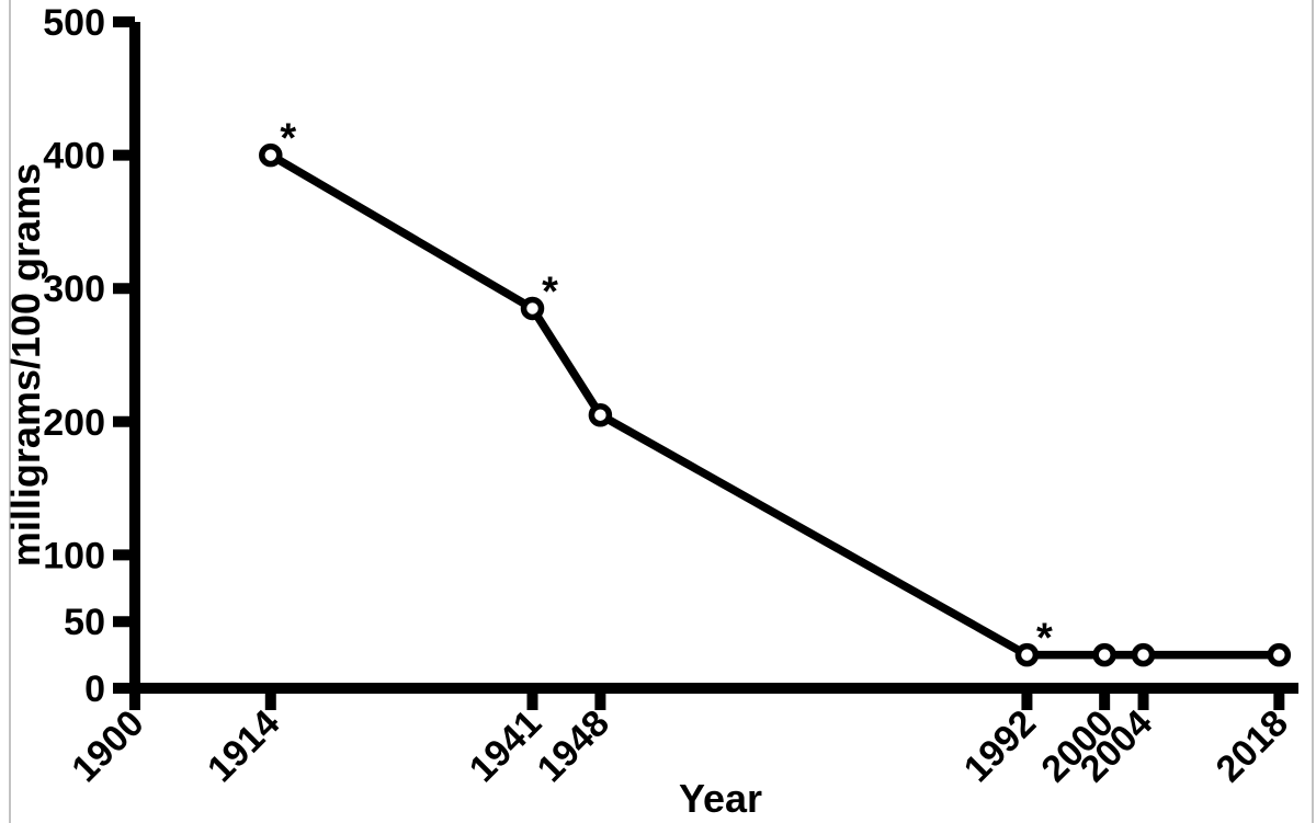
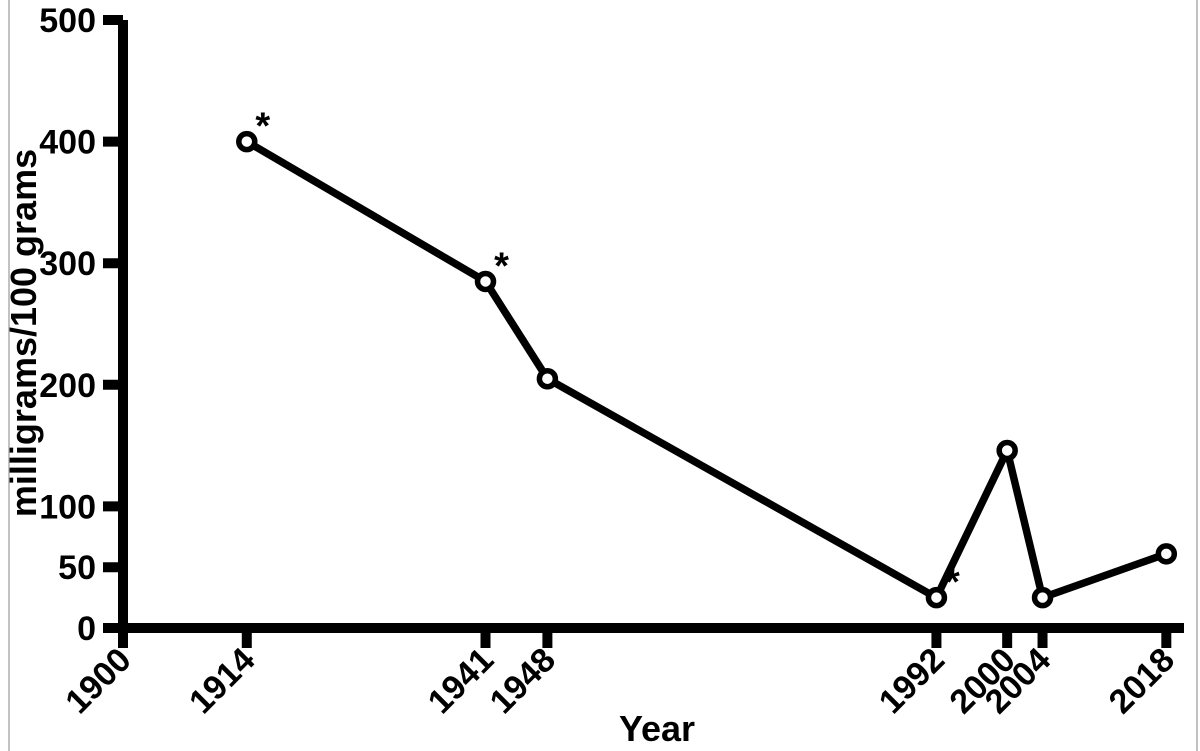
2000: 25 -> 146
2018: 25 -> 61
